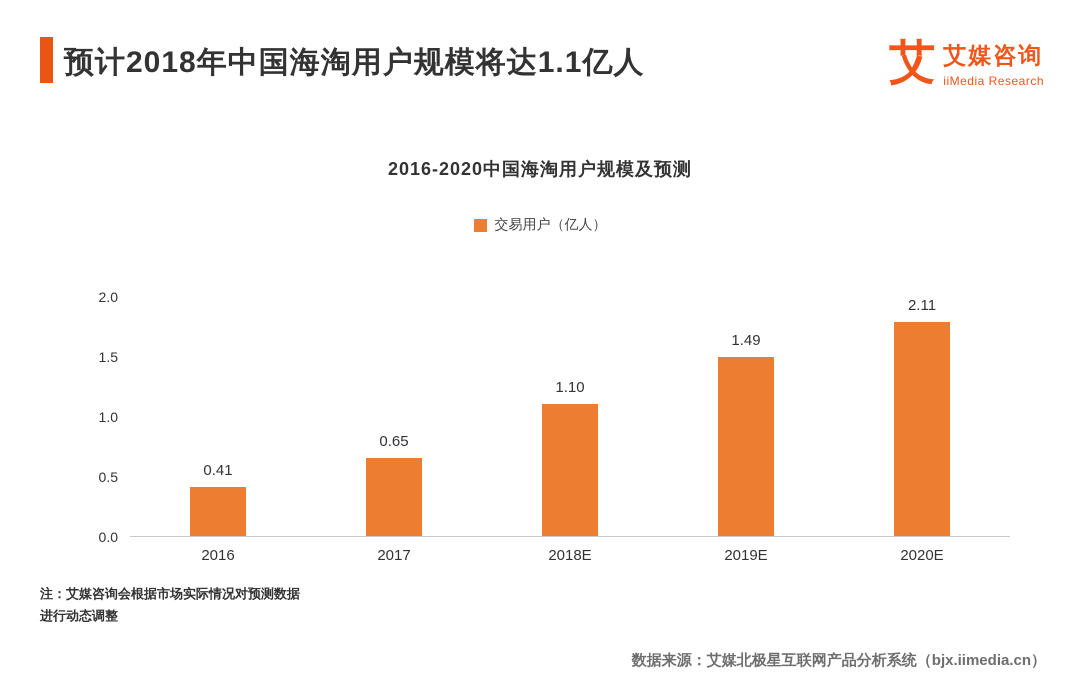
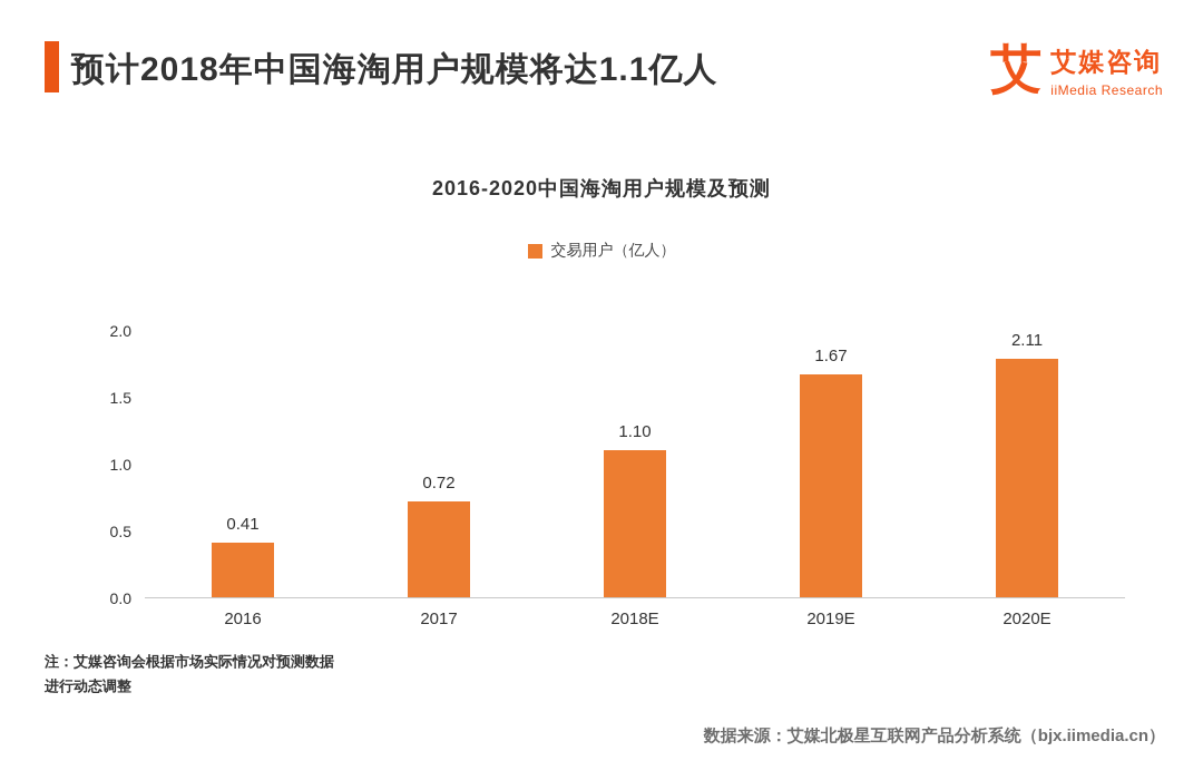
2017: 0.65 -> 0.72
2019E: 1.49 -> 1.67
